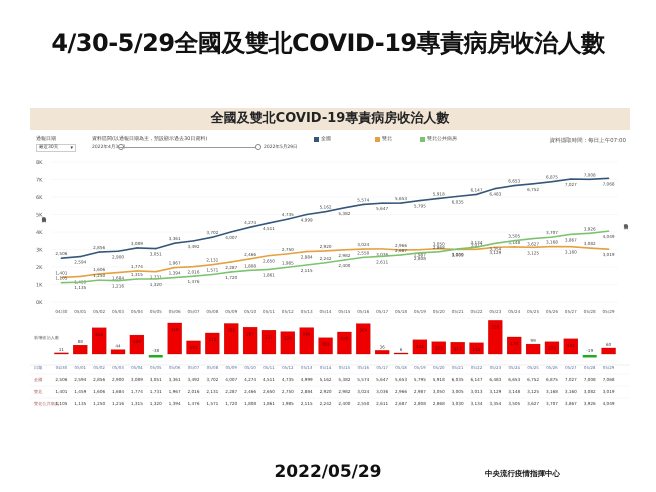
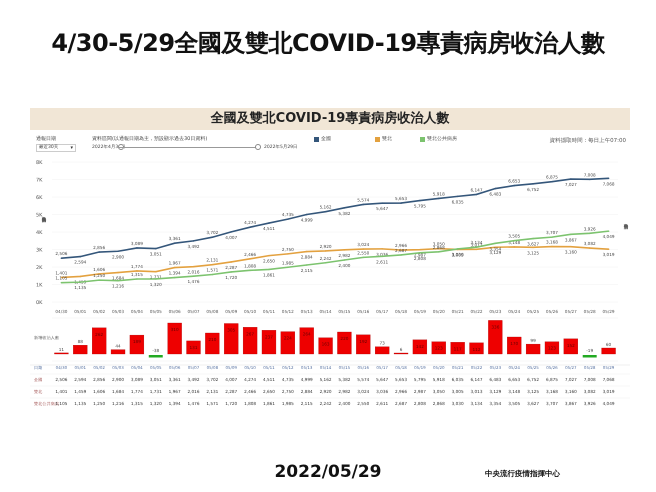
新增收治人數/05/16: 304 -> 192
新增收治人數/05/17: 36 -> 73
